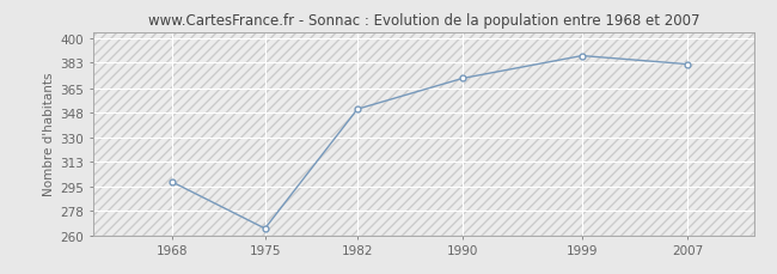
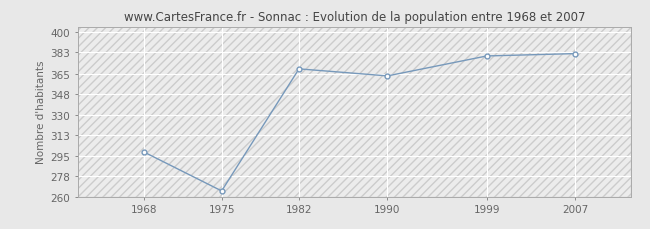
1982: 350 -> 369
1990: 372 -> 363
1999: 388 -> 380
